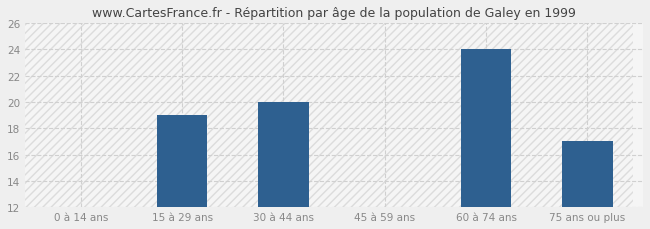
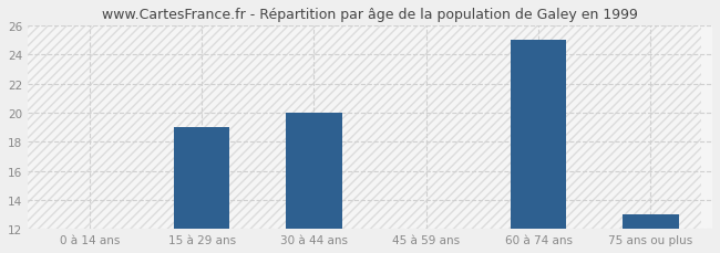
60 à 74 ans: 24 -> 25
75 ans ou plus: 17 -> 13
